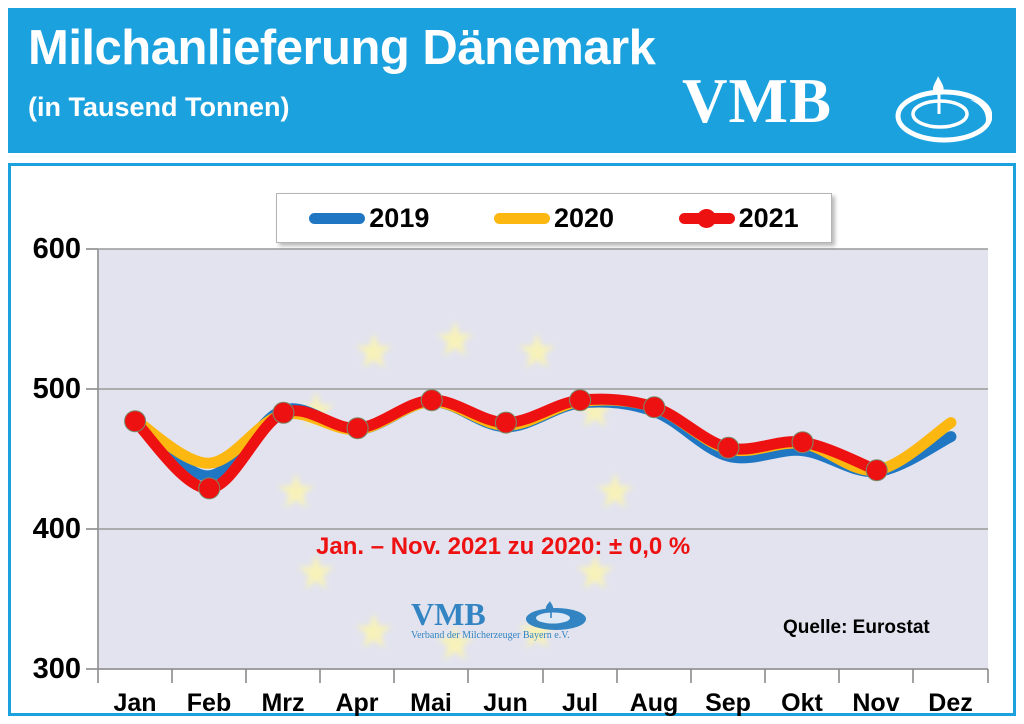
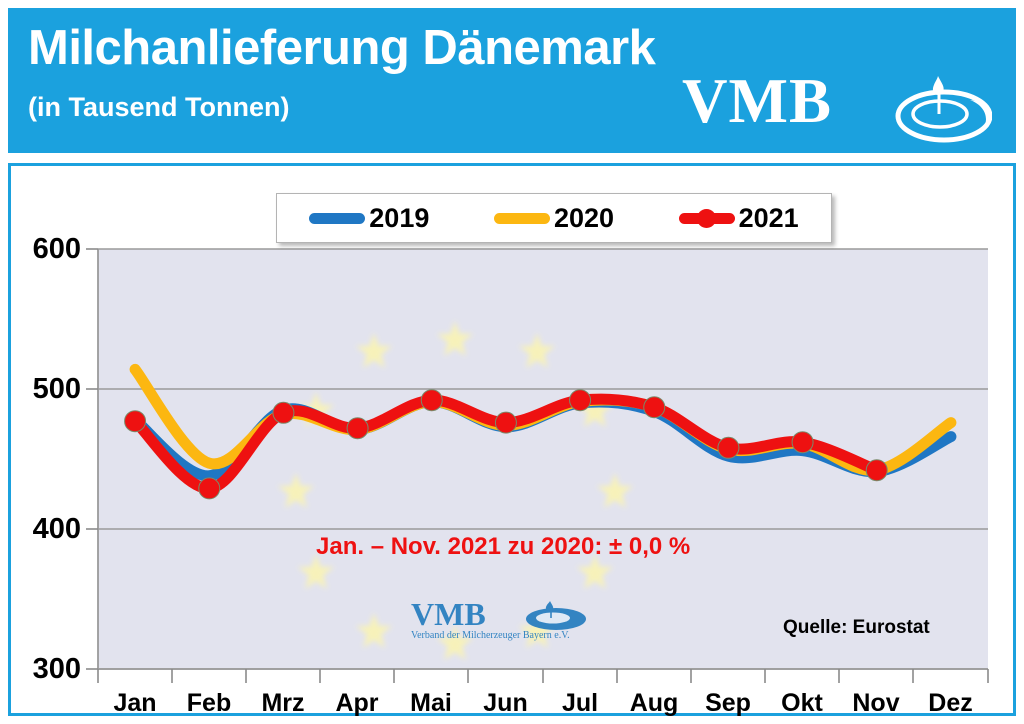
2020/Jan: 478 -> 514
